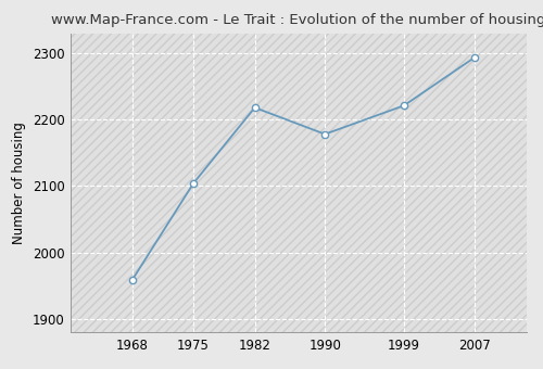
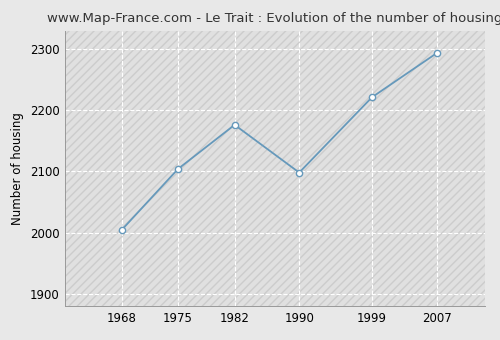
1968: 1958 -> 2004
1982: 2218 -> 2176
1990: 2178 -> 2098
